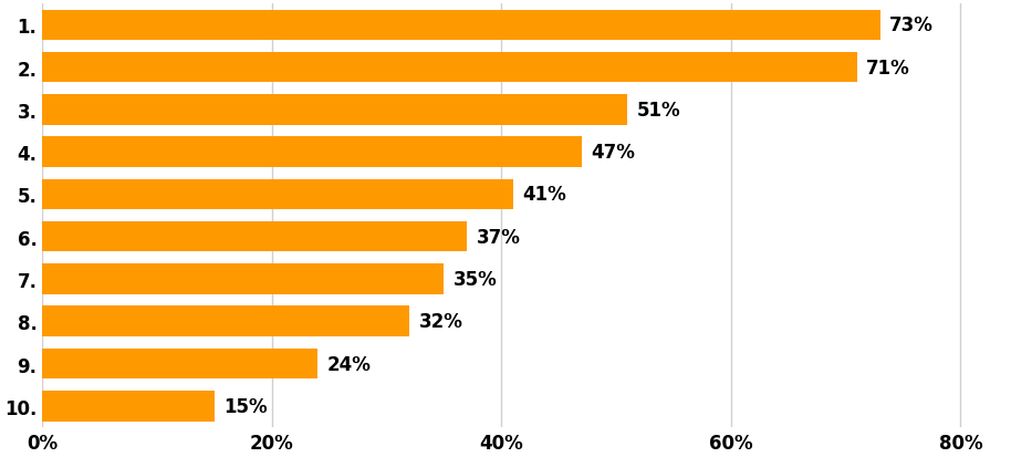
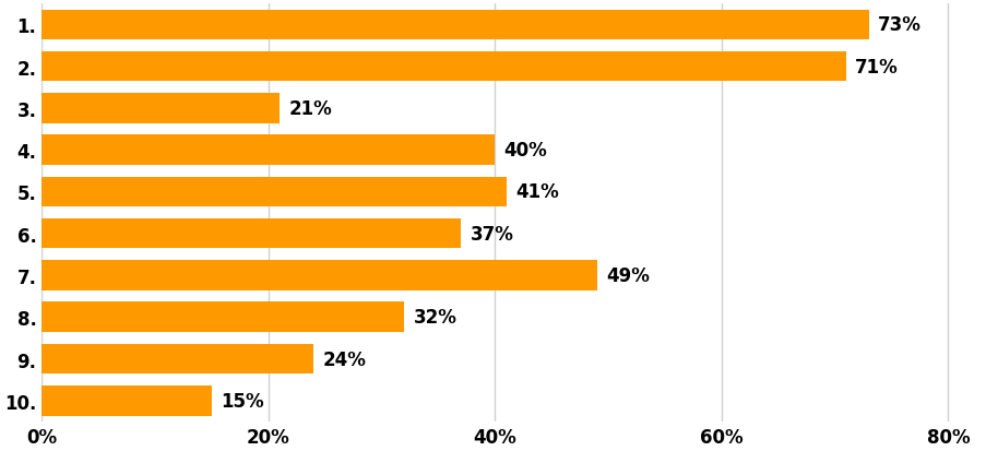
3.: 51% -> 21%
4.: 47% -> 40%
7.: 35% -> 49%
